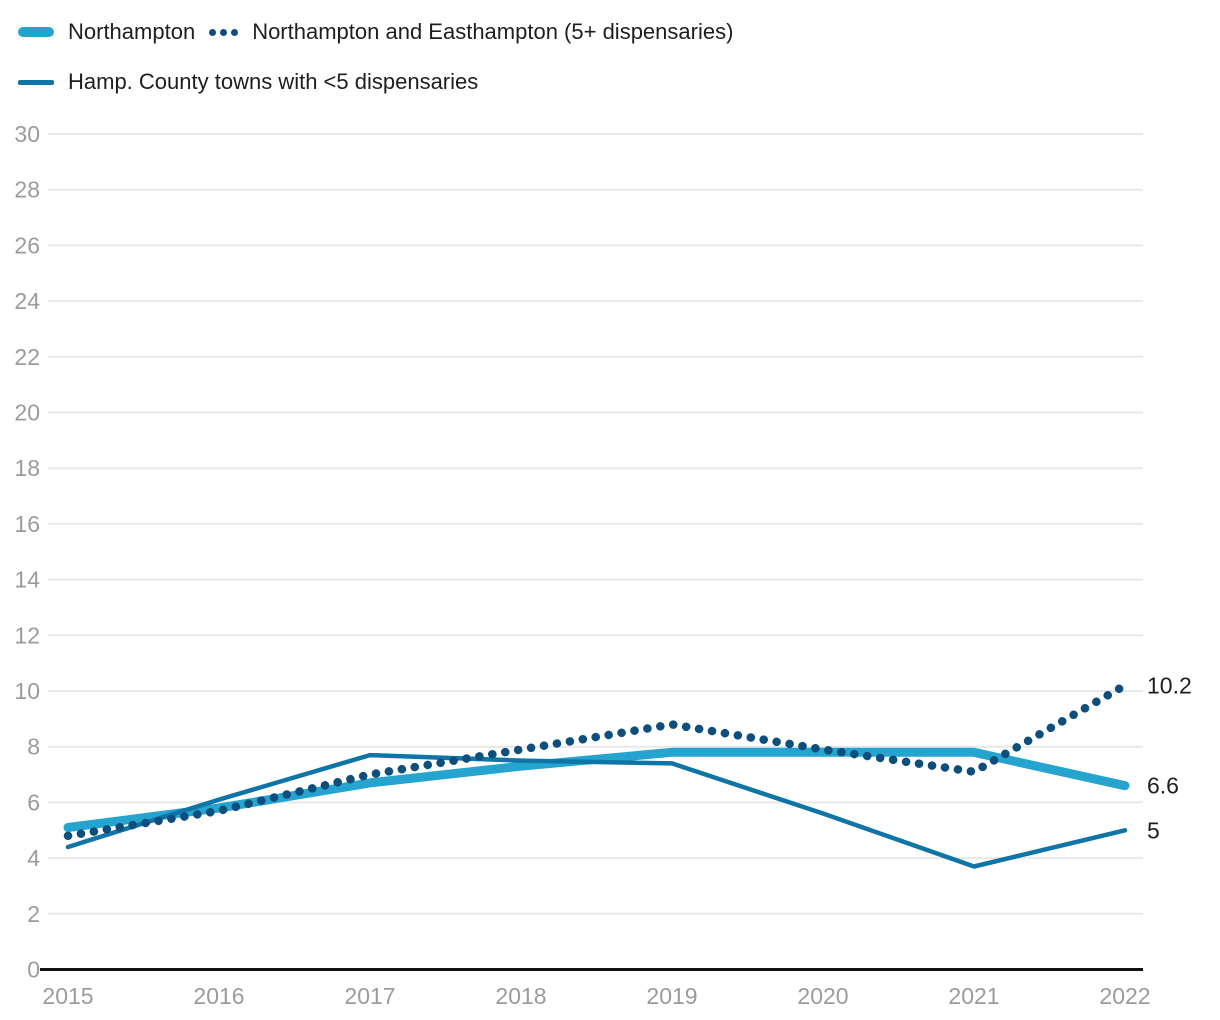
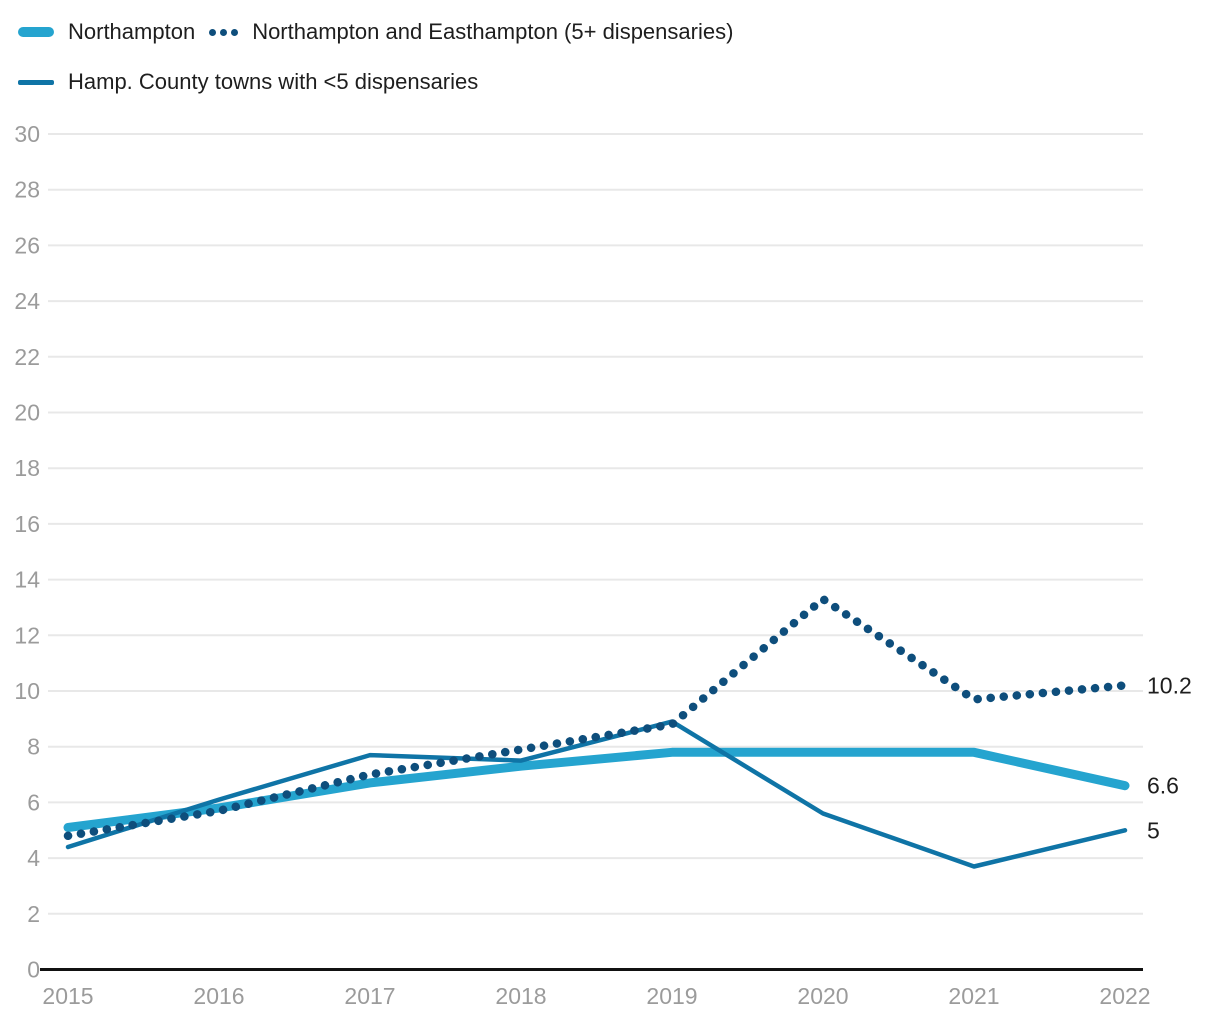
Hamp. County towns with <5 dispensaries/2019: 7.4 -> 8.9
Northampton and Easthampton (5+ dispensaries)/2020: 7.9 -> 13.3
Northampton and Easthampton (5+ dispensaries)/2021: 7.1 -> 9.7
